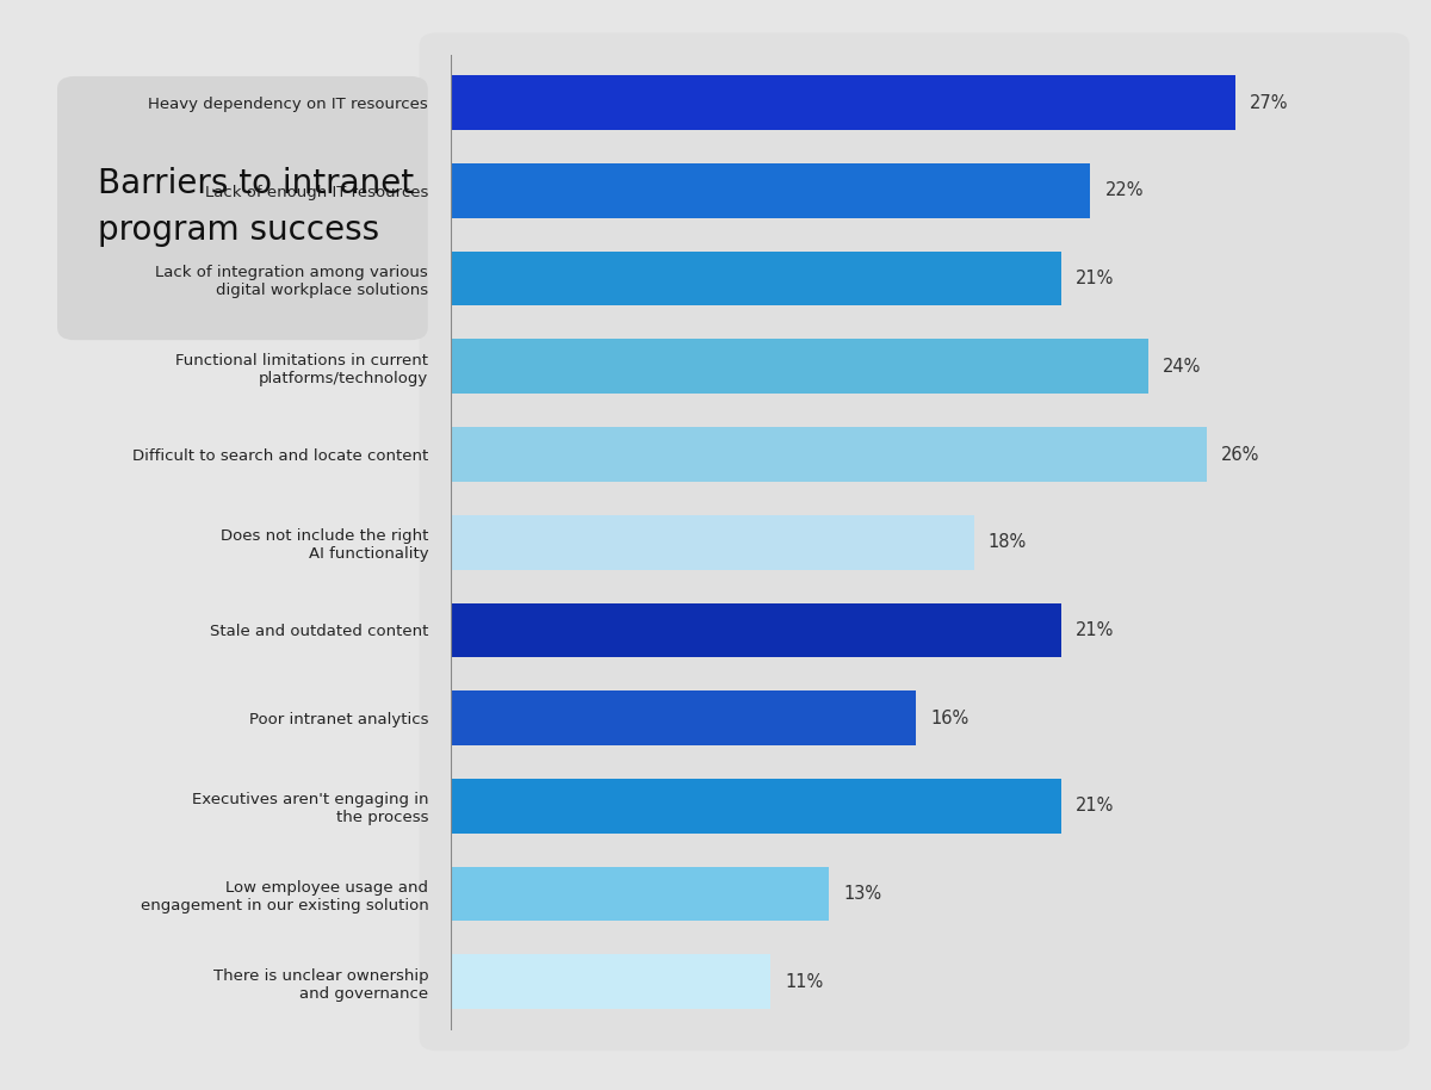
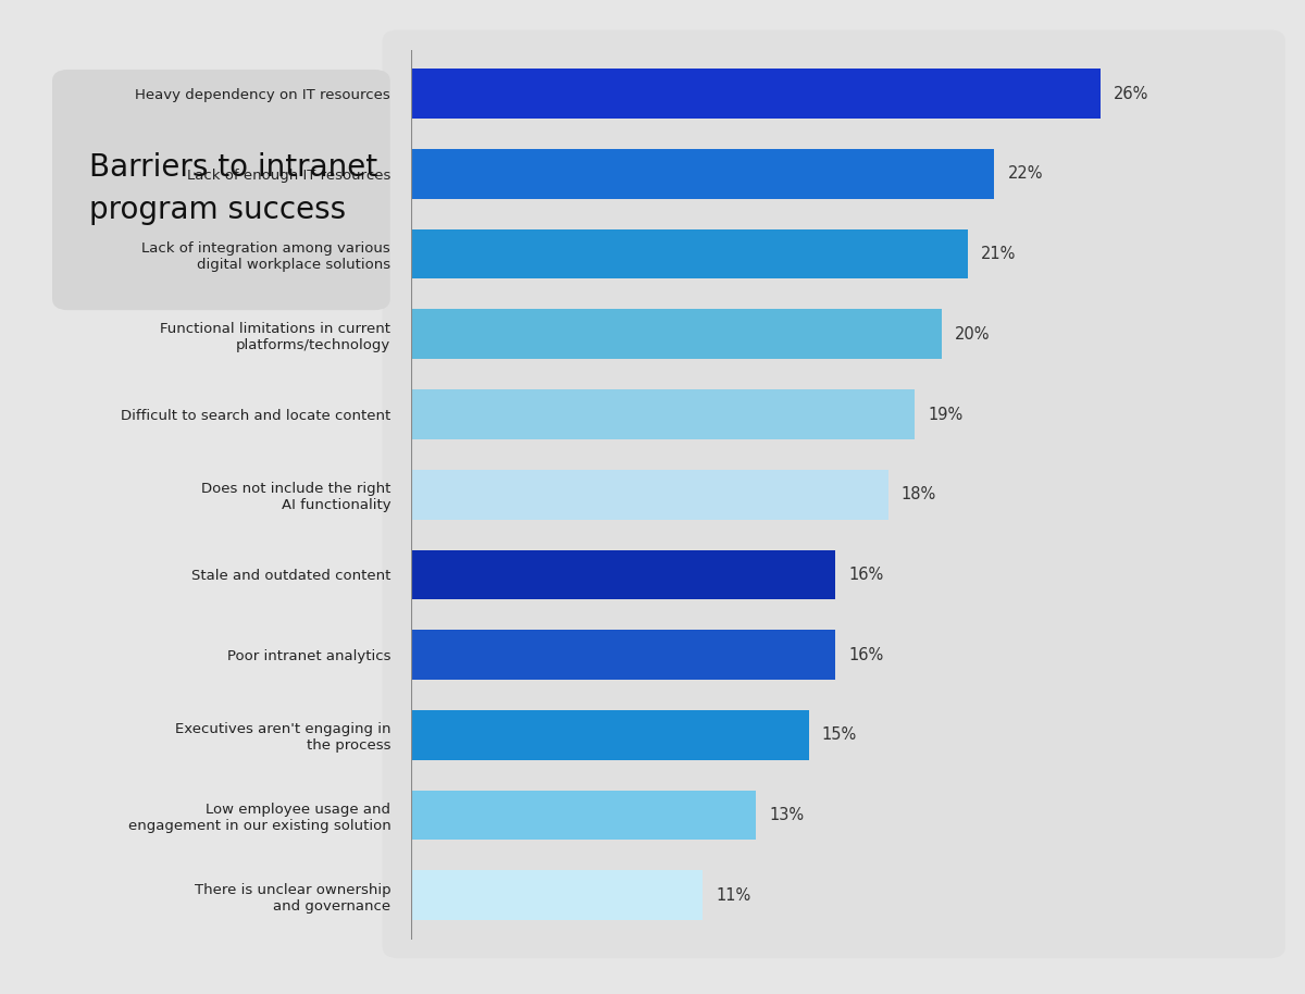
Heavy dependency on IT resources: 27% -> 26%
Functional limitations in current platforms/technology: 24% -> 20%
Difficult to search and locate content: 26% -> 19%
Stale and outdated content: 21% -> 16%
Executives aren't engaging in the process: 21% -> 15%
